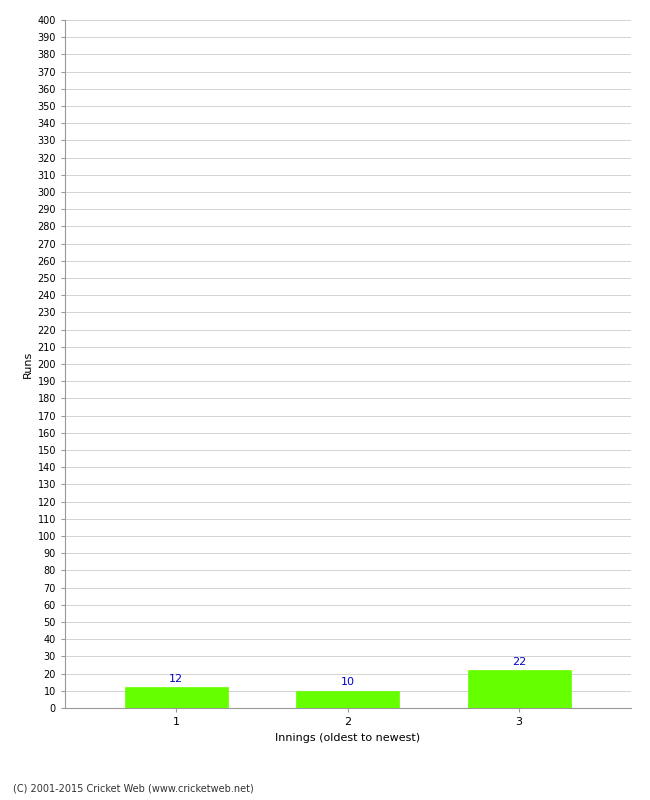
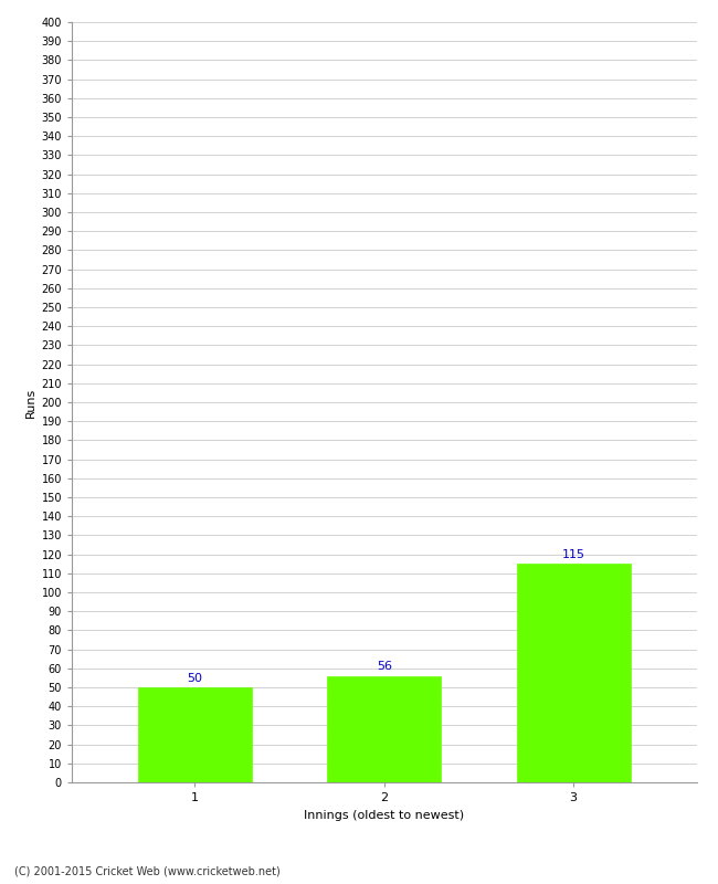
1: 12 -> 50
2: 10 -> 56
3: 22 -> 115
